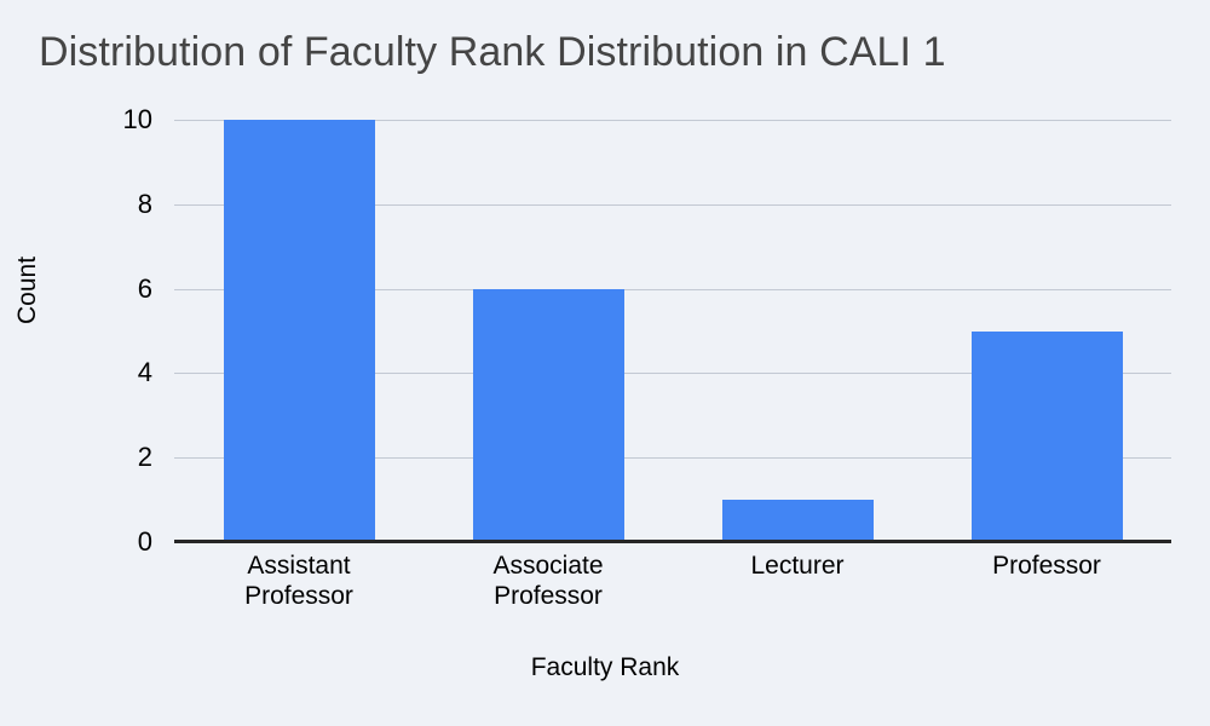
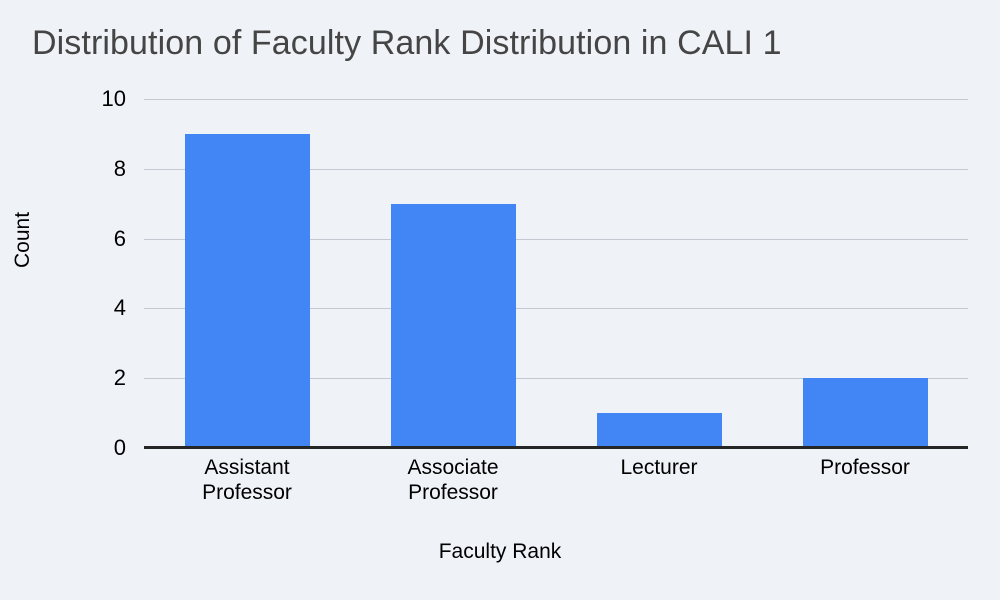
Assistant Professor: 10 -> 9
Associate Professor: 6 -> 7
Professor: 5 -> 2
